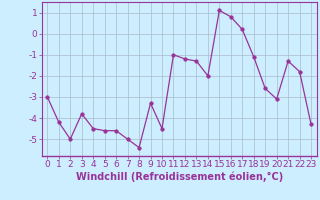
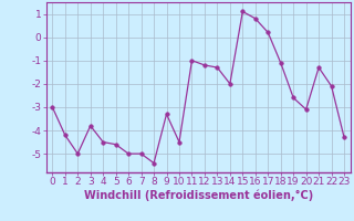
6: -4.6 -> -5.0
22: -1.8 -> -2.1
